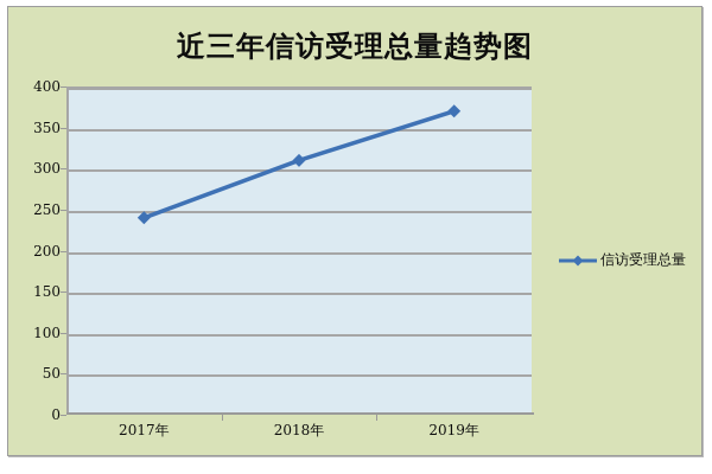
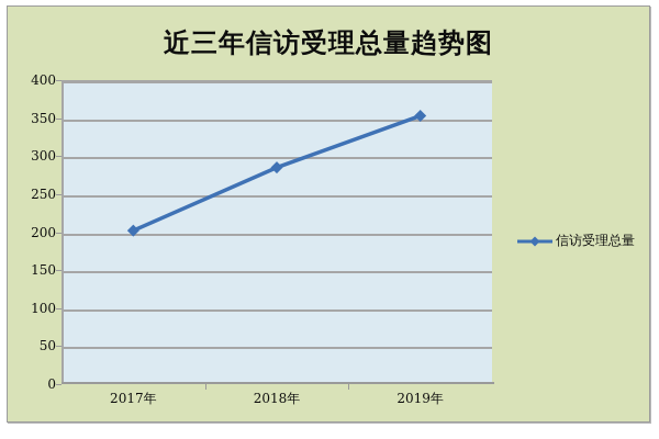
2017年: 240 -> 200
2018年: 310 -> 280
2019年: 370 -> 350
